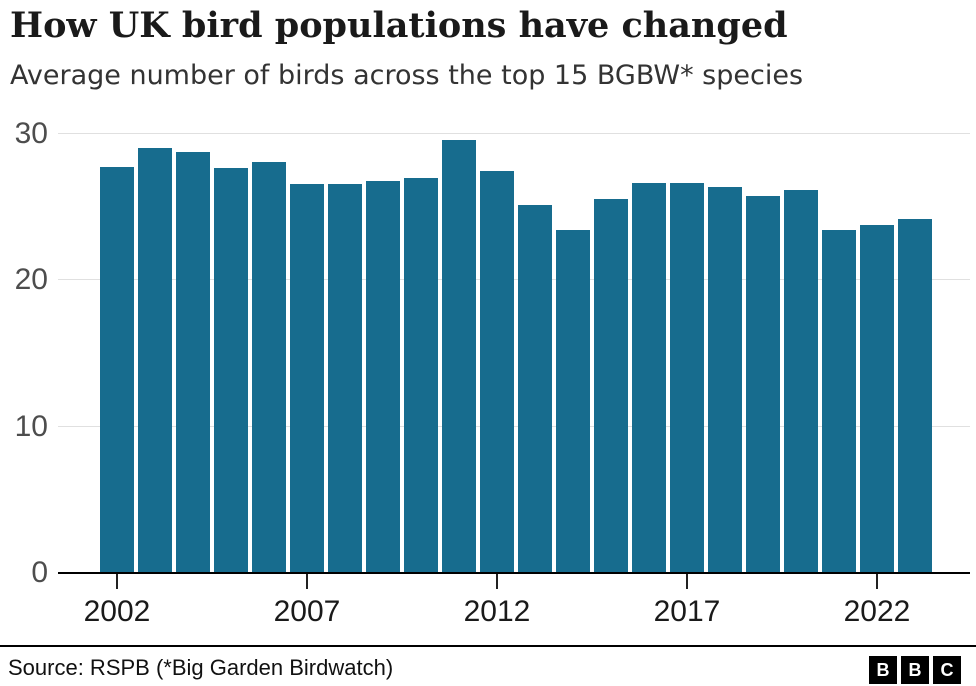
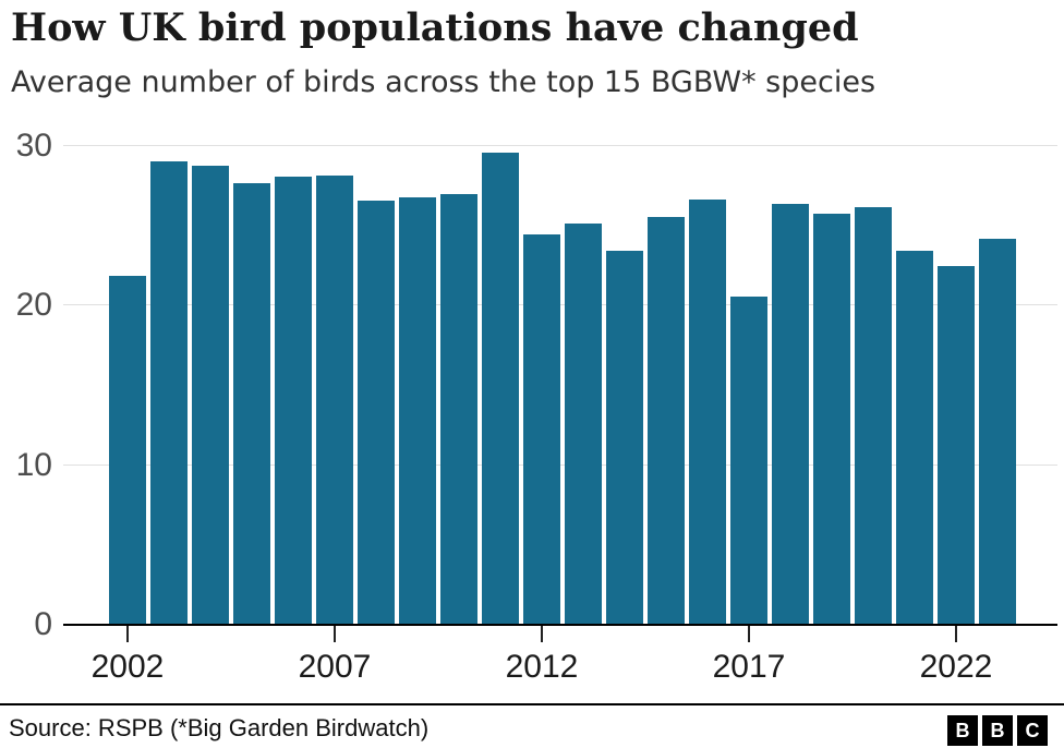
2002: 27.7 -> 21.8
2007: 26.5 -> 28.1
2012: 27.4 -> 24.4
2017: 26.6 -> 20.5
2022: 23.7 -> 22.4
